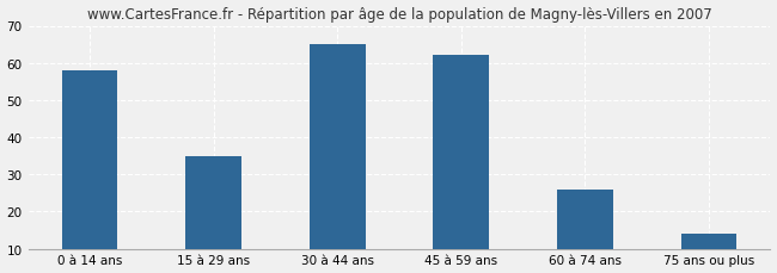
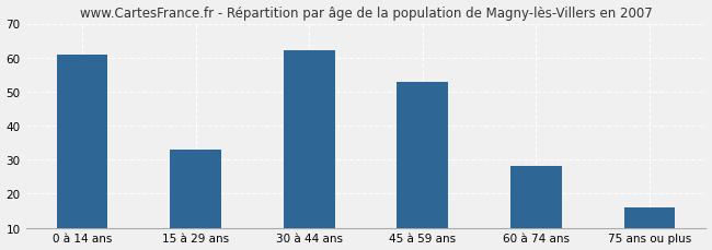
0 à 14 ans: 58 -> 61
15 à 29 ans: 35 -> 33
30 à 44 ans: 65 -> 62
45 à 59 ans: 62 -> 53
60 à 74 ans: 26 -> 28
75 ans ou plus: 14 -> 16
